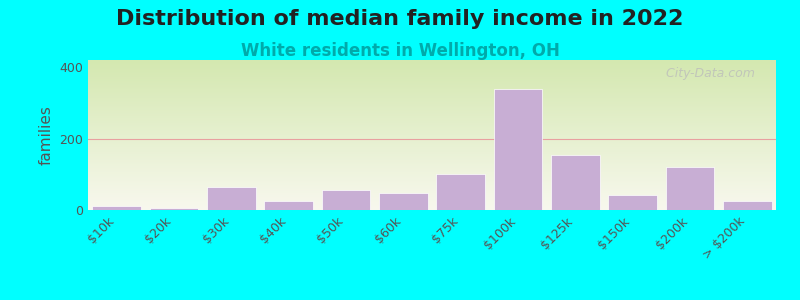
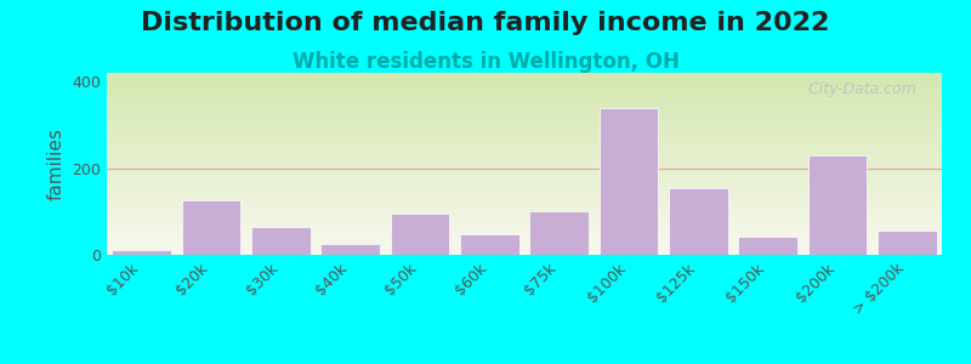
$20k: 5 -> 125
$50k: 55 -> 95
$200k: 120 -> 230
> $200k: 25 -> 55
